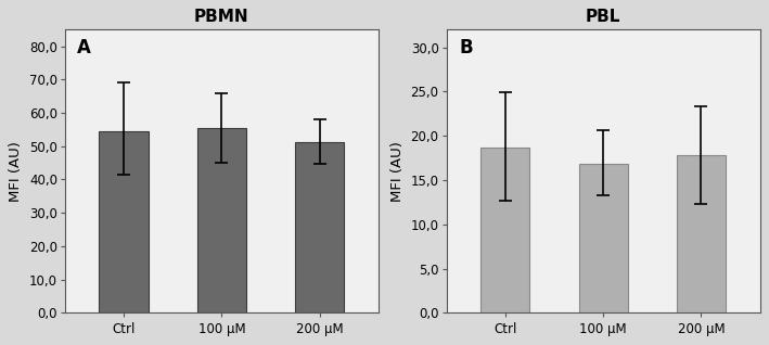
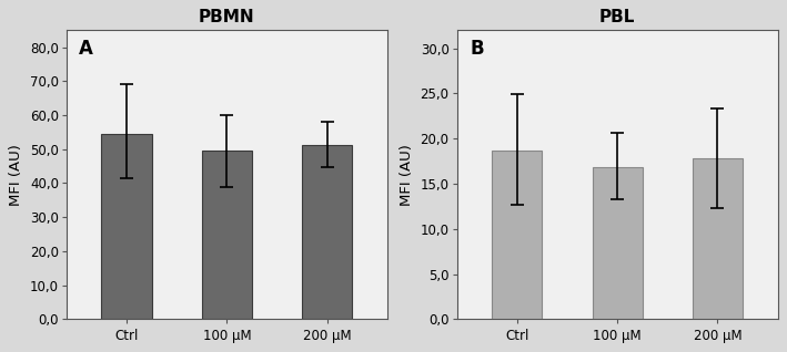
PBMN/100 μM: 55,5 -> 49,5
